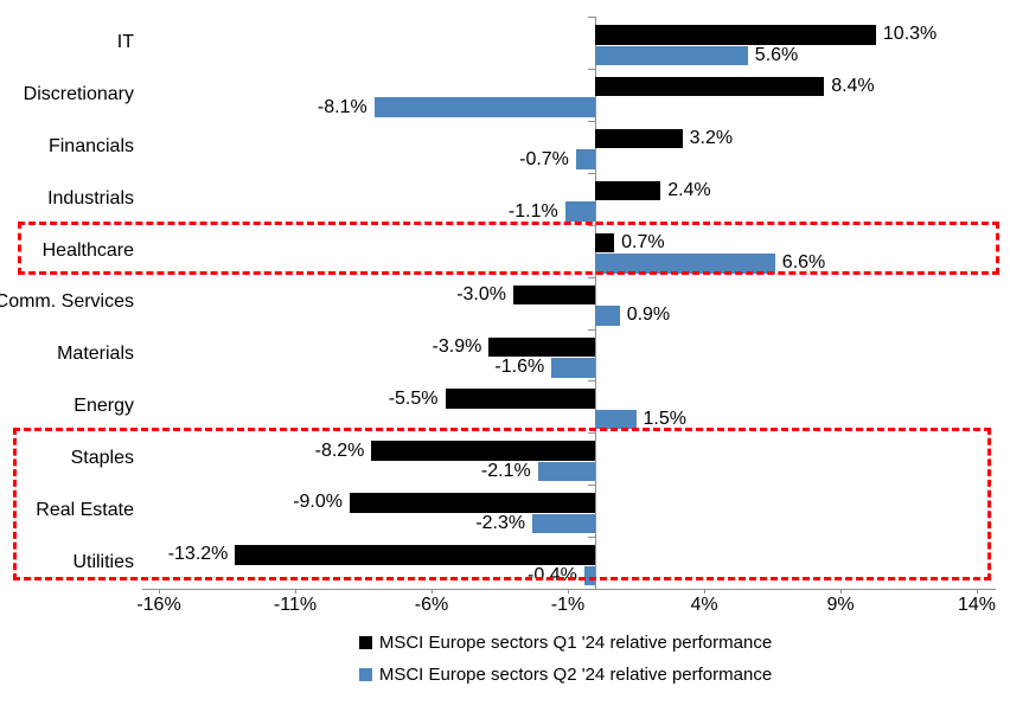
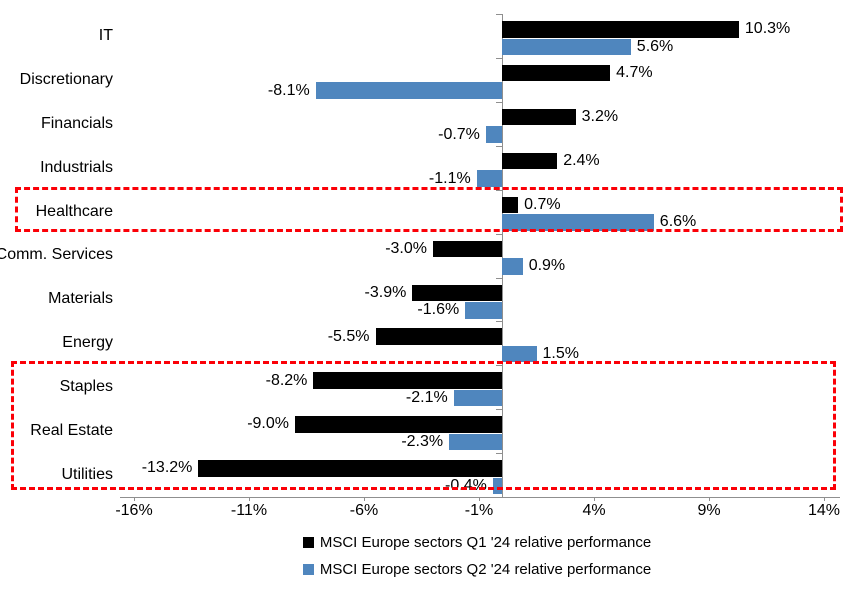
MSCI Europe sectors Q1 '24 relative performance/Discretionary: 8.4% -> 4.7%
